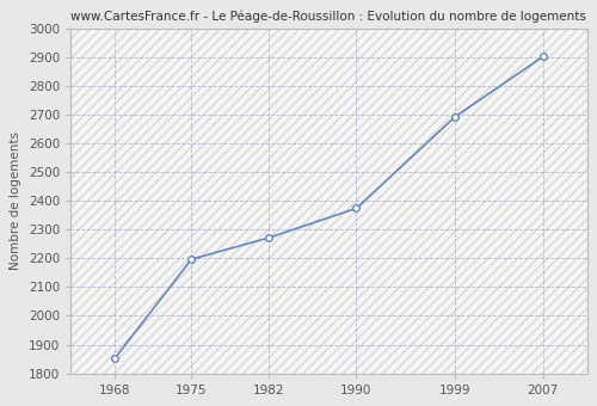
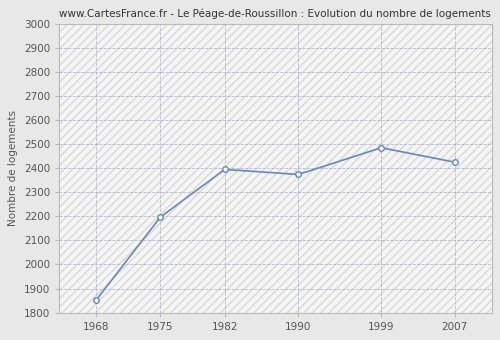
1982: 2271 -> 2395
1999: 2693 -> 2485
2007: 2902 -> 2425
